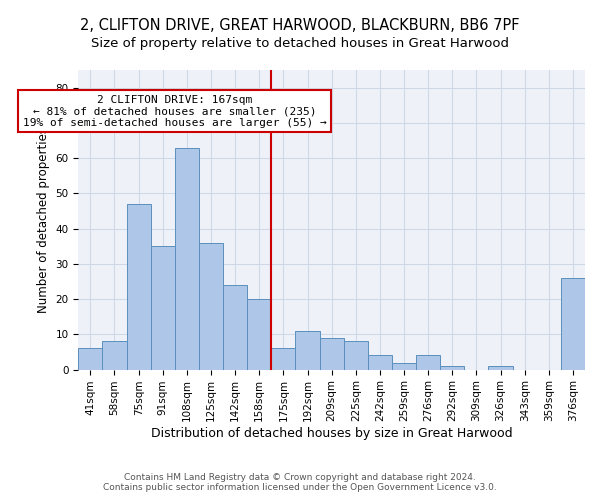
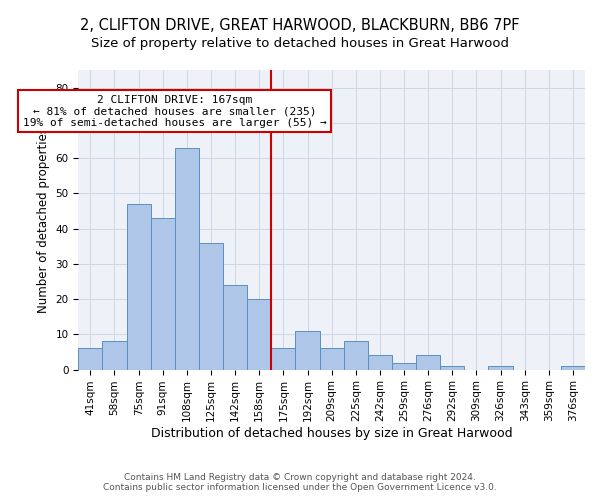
91sqm: 35 -> 43
209sqm: 9 -> 6
376sqm: 26 -> 1
